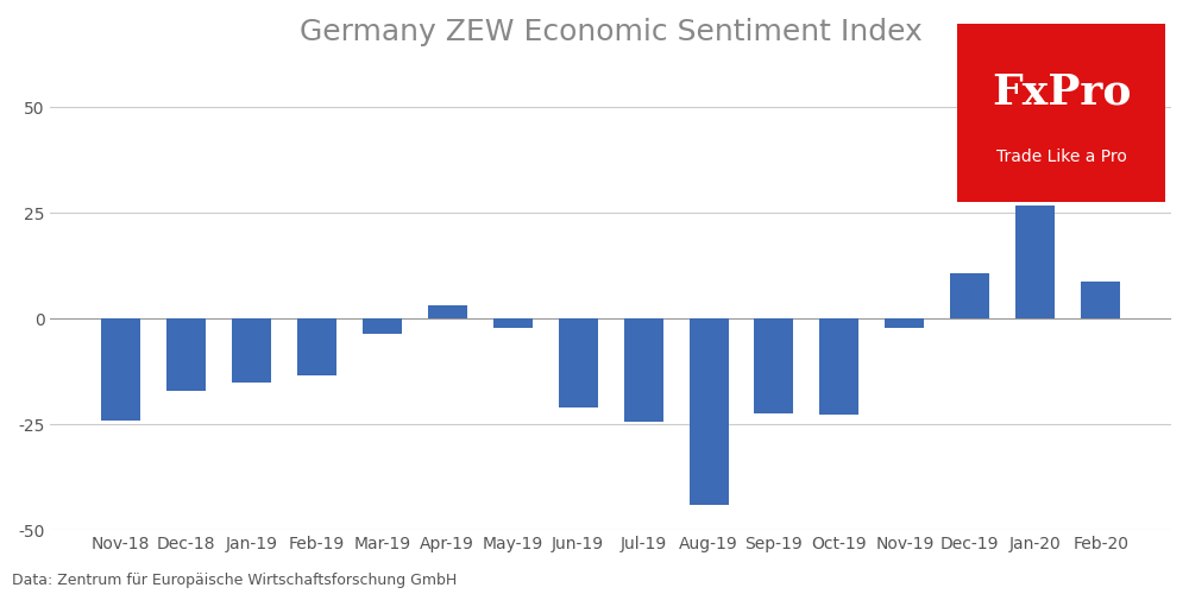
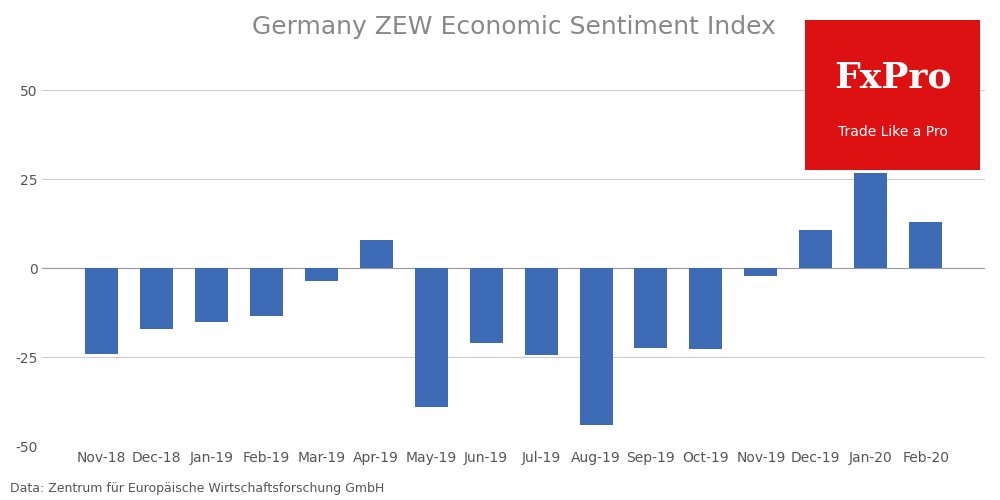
Apr-19: 3.1 -> 8.0
May-19: -2.1 -> -39.0
Feb-20: 8.7 -> 13.0
